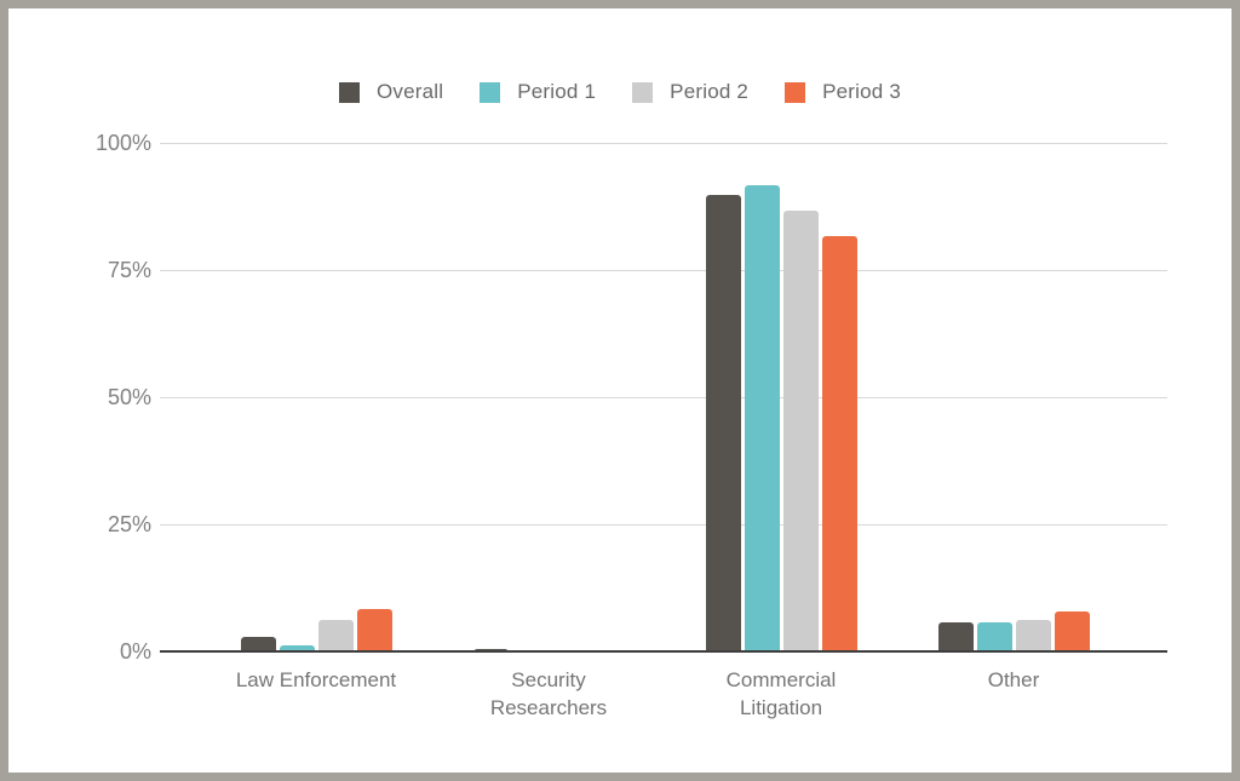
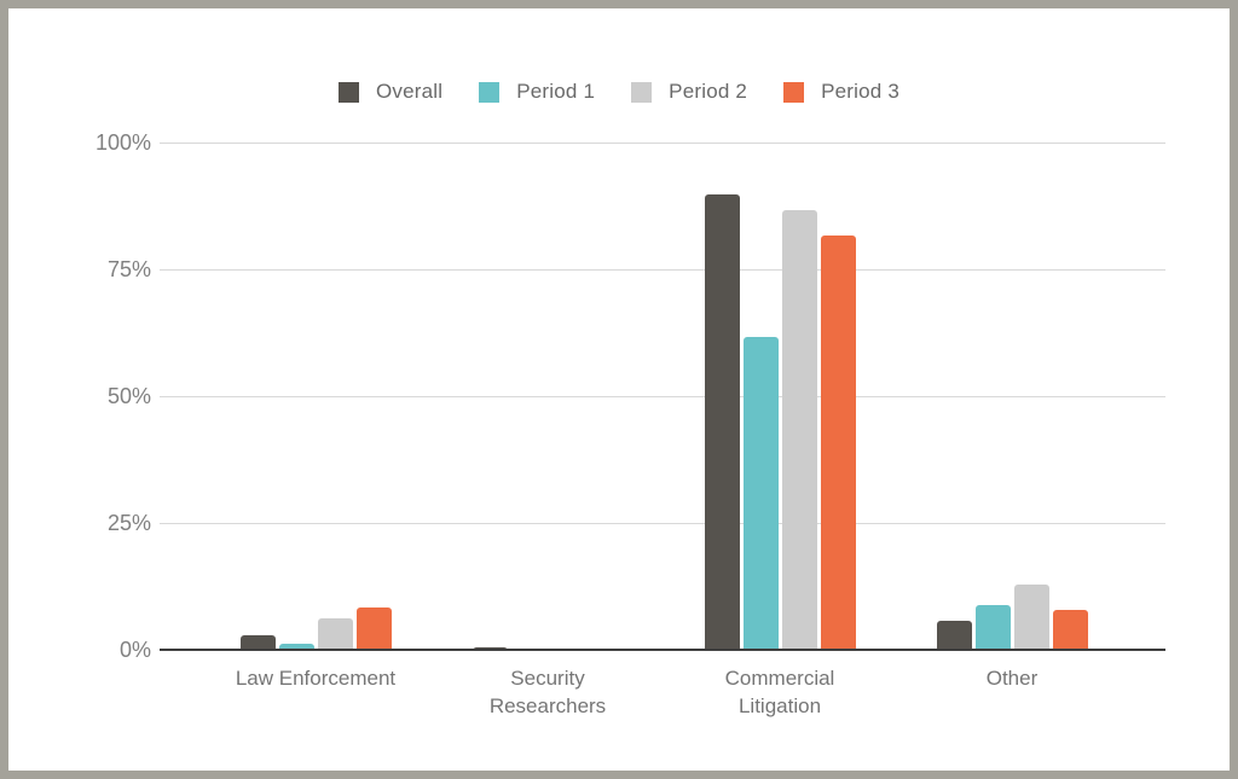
Period 1/Commercial Litigation: 92% -> 62%
Period 1/Other: 6% -> 9%
Period 2/Other: 6% -> 13%
